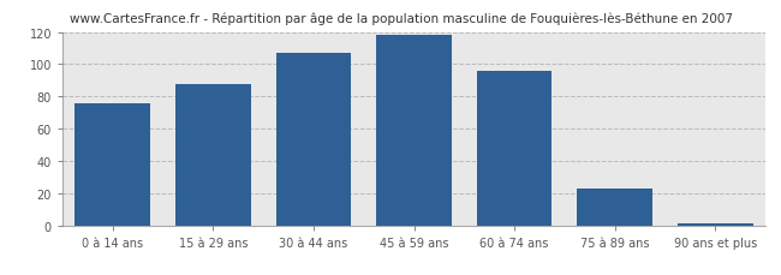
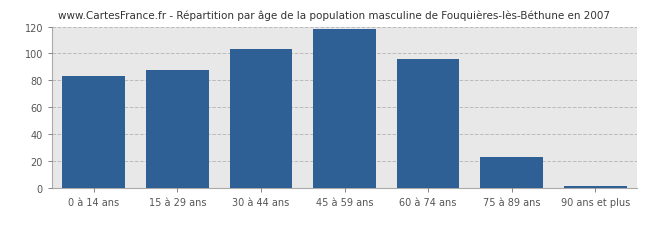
0 à 14 ans: 76 -> 83
30 à 44 ans: 107 -> 103
